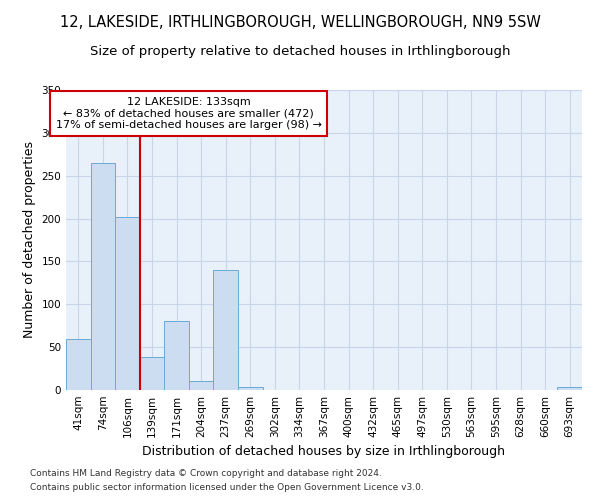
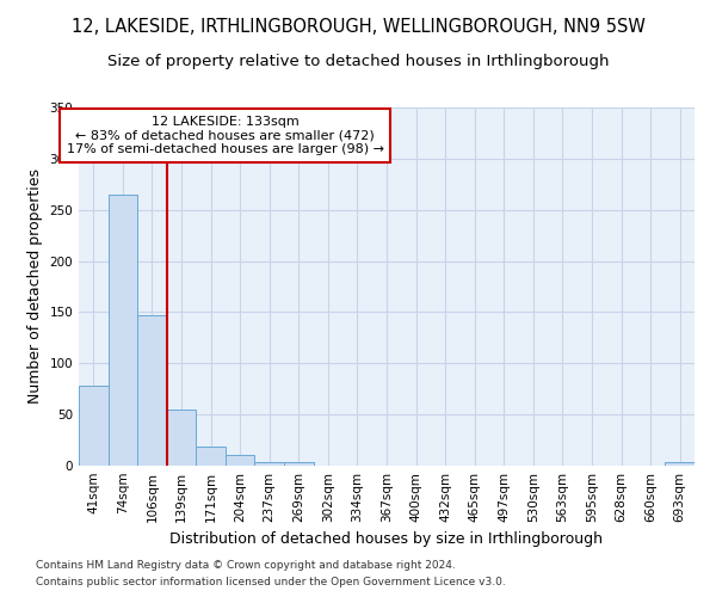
41sqm: 60 -> 78
106sqm: 202 -> 147
139sqm: 38 -> 55
171sqm: 80 -> 19
237sqm: 140 -> 4
